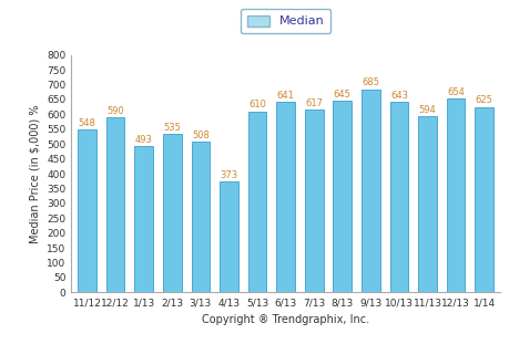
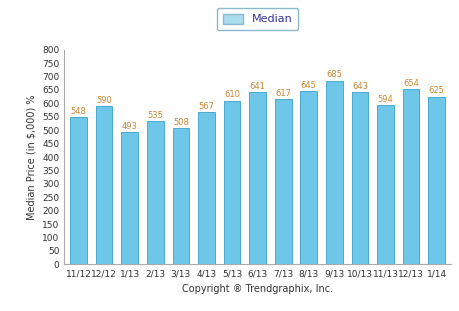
4/13: 373 -> 567
